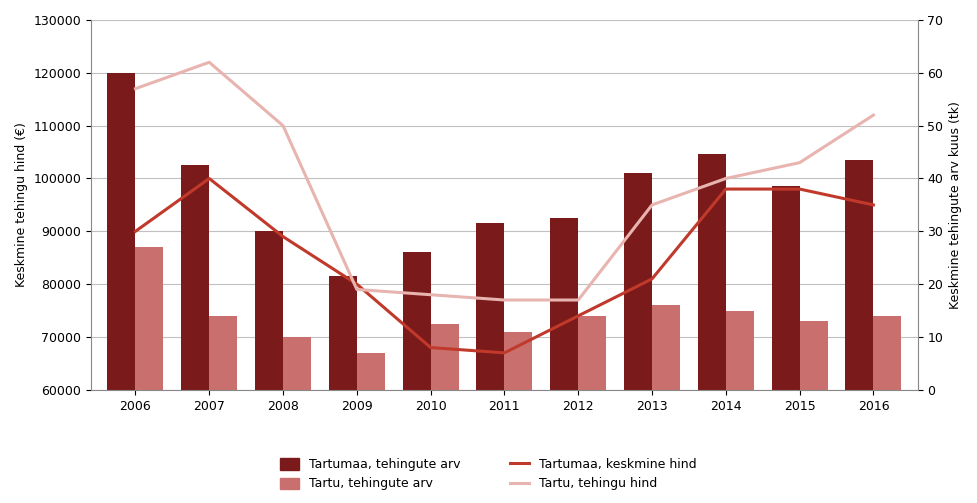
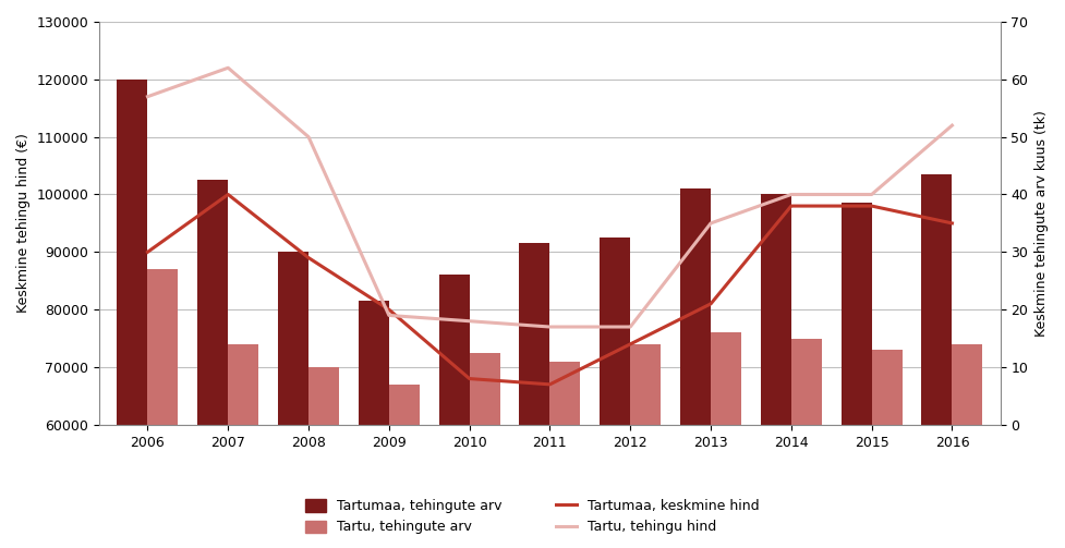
Tartumaa, tehingute arv/2014: 104600 -> 100000
Tartu, tehingu hind/2015: 43 -> 40
